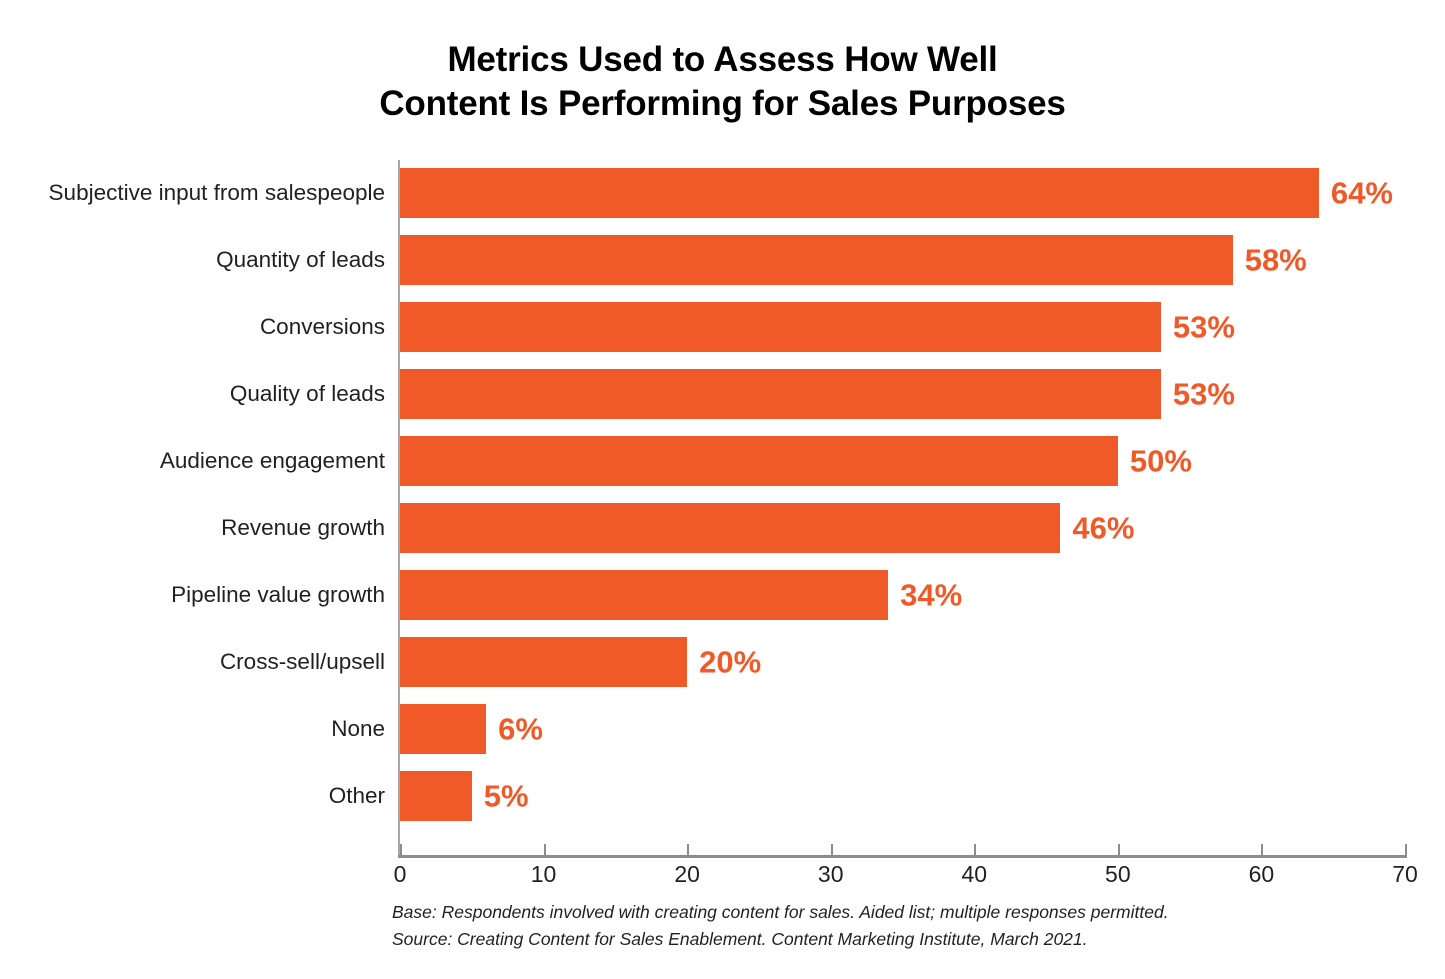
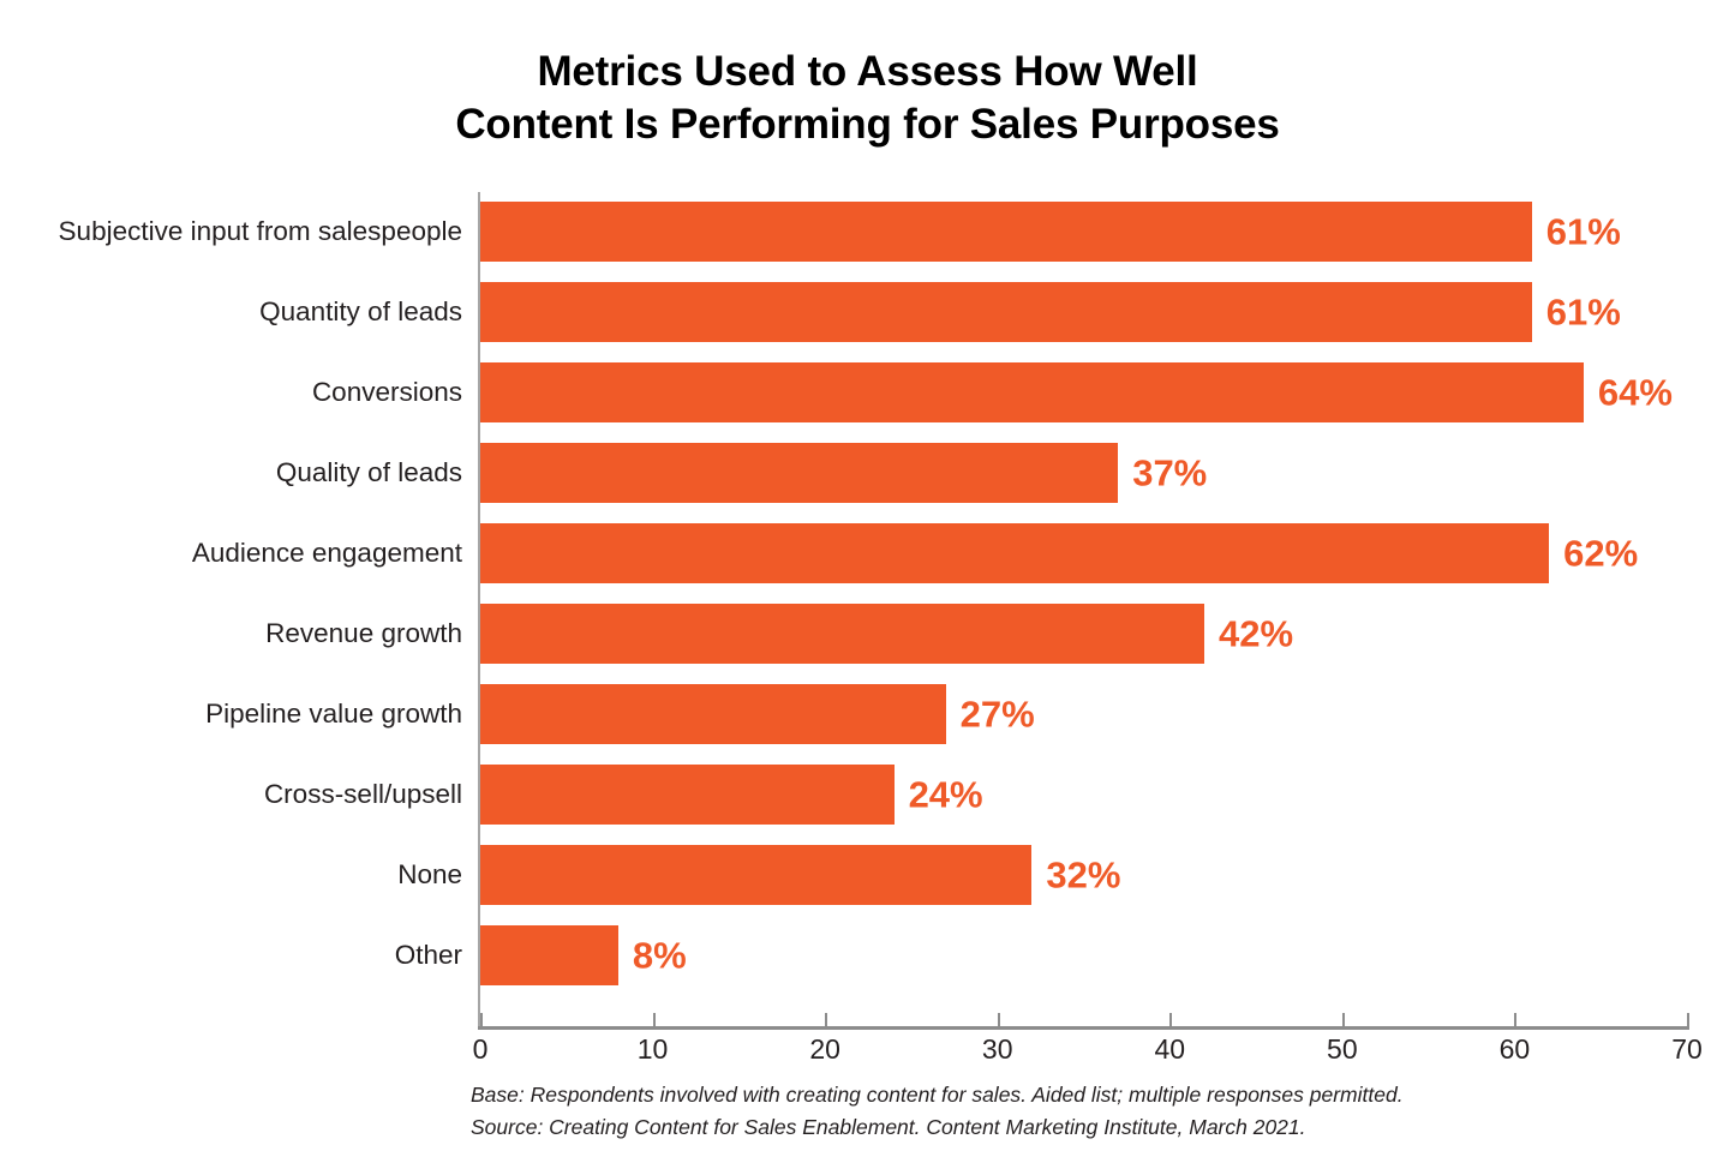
Subjective input from salespeople: 64% -> 61%
Quantity of leads: 58% -> 61%
Conversions: 53% -> 64%
Quality of leads: 53% -> 37%
Audience engagement: 50% -> 62%
Revenue growth: 46% -> 42%
Pipeline value growth: 34% -> 27%
Cross-sell/upsell: 20% -> 24%
None: 6% -> 32%
Other: 5% -> 8%
